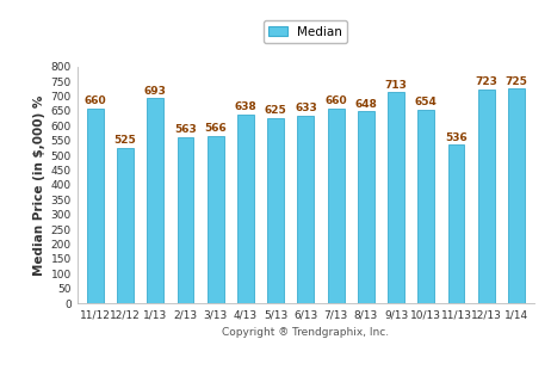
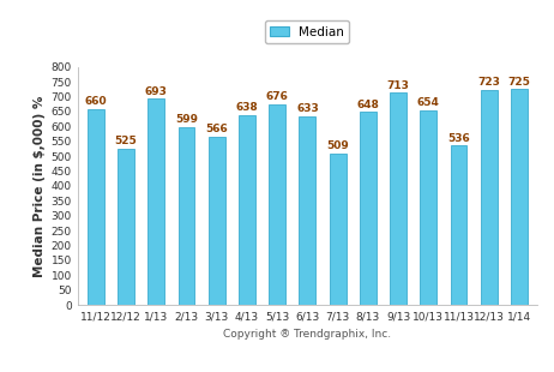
2/13: 563 -> 599
5/13: 625 -> 676
7/13: 660 -> 509
